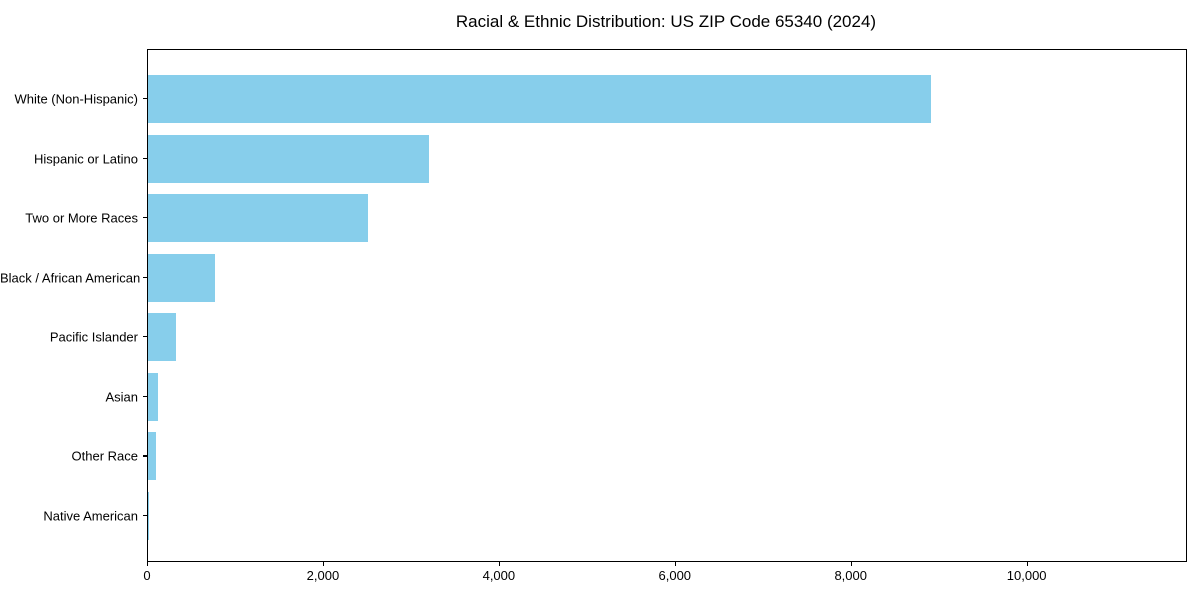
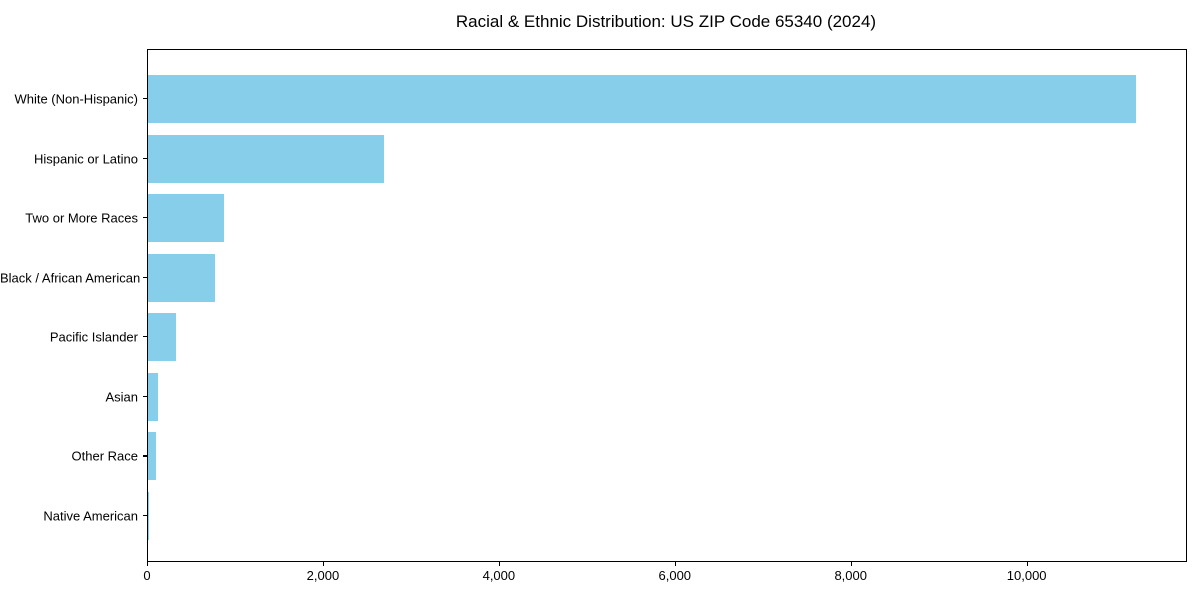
White (Non-Hispanic): 8900 -> 11200
Hispanic or Latino: 3200 -> 2700
Two or More Races: 2500 -> 900
